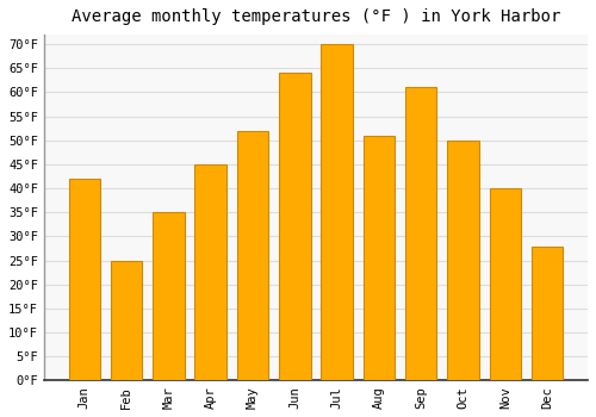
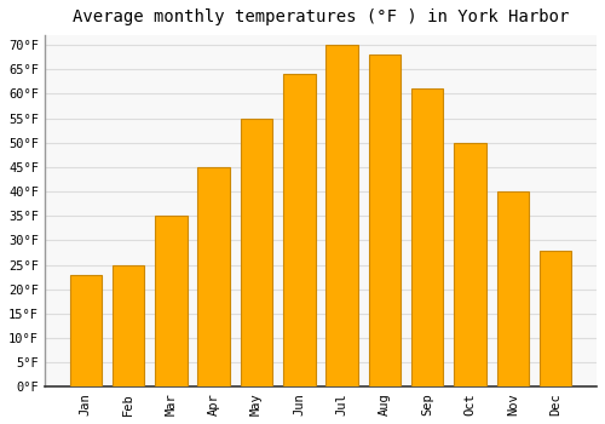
Jan: 42°F -> 23°F
May: 52°F -> 55°F
Aug: 51°F -> 68°F
